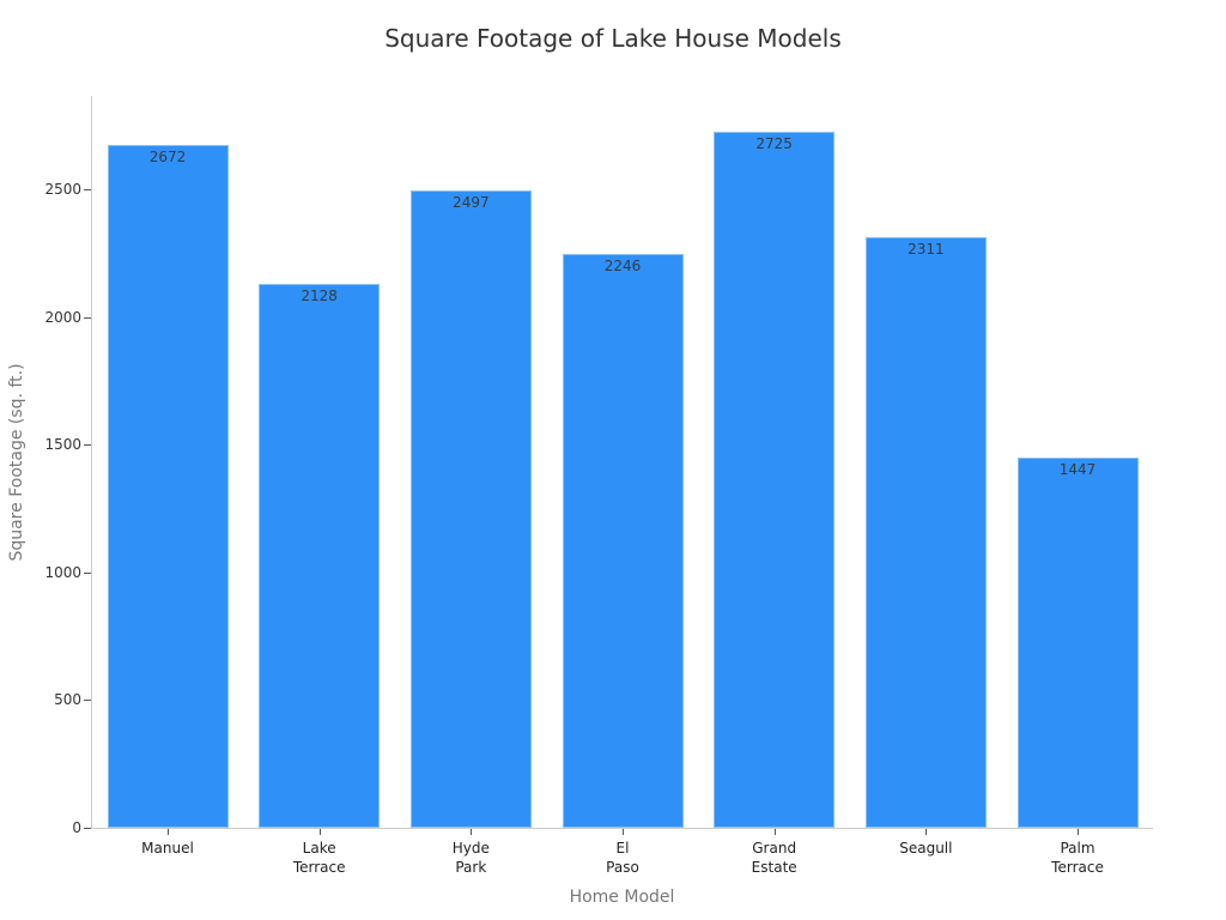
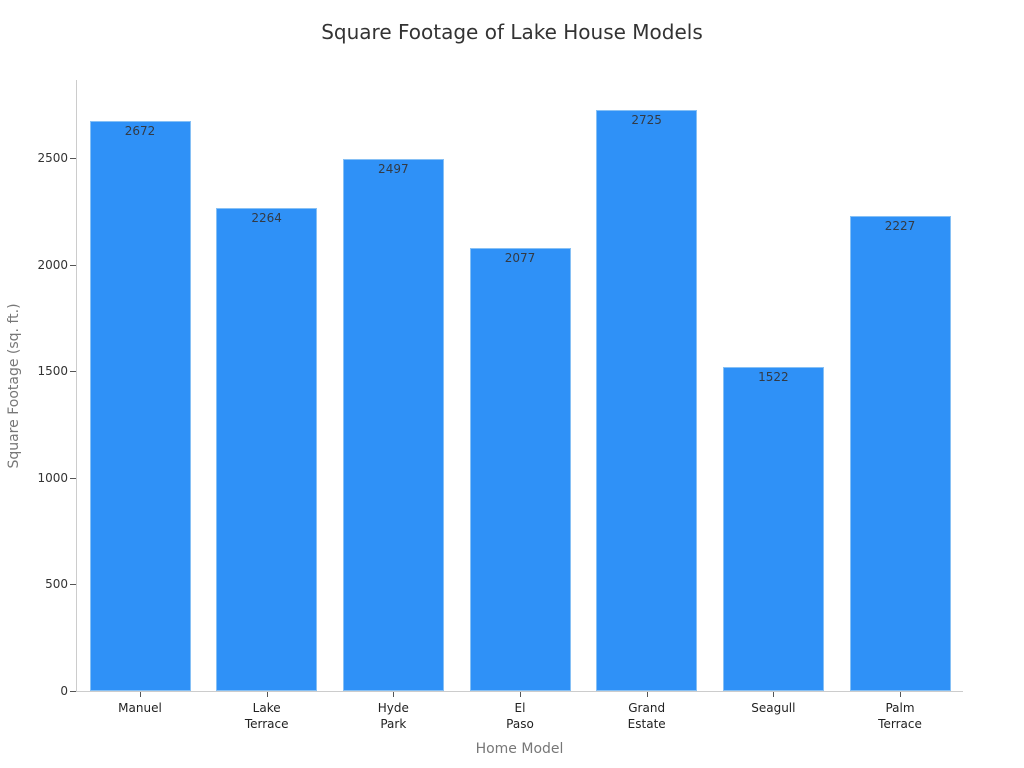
Lake Terrace: 2128 -> 2264
El Paso: 2246 -> 2077
Seagull: 2311 -> 1522
Palm Terrace: 1447 -> 2227
